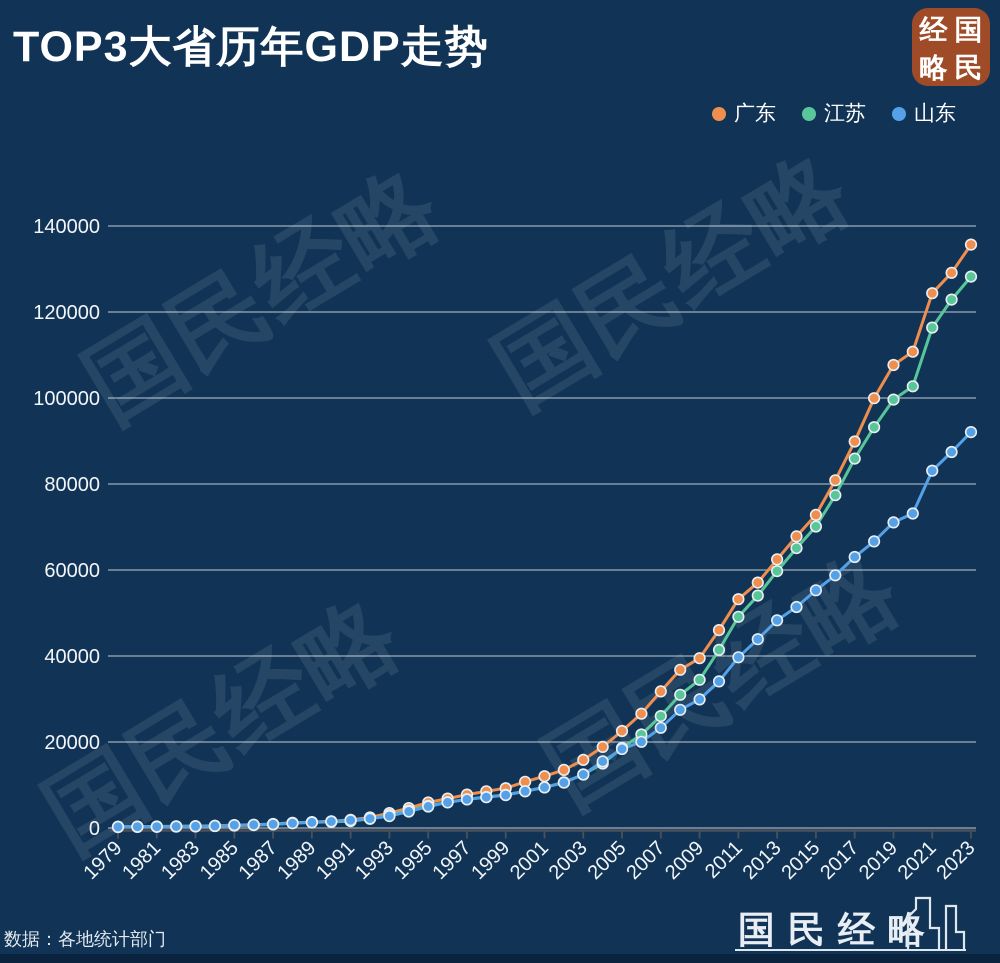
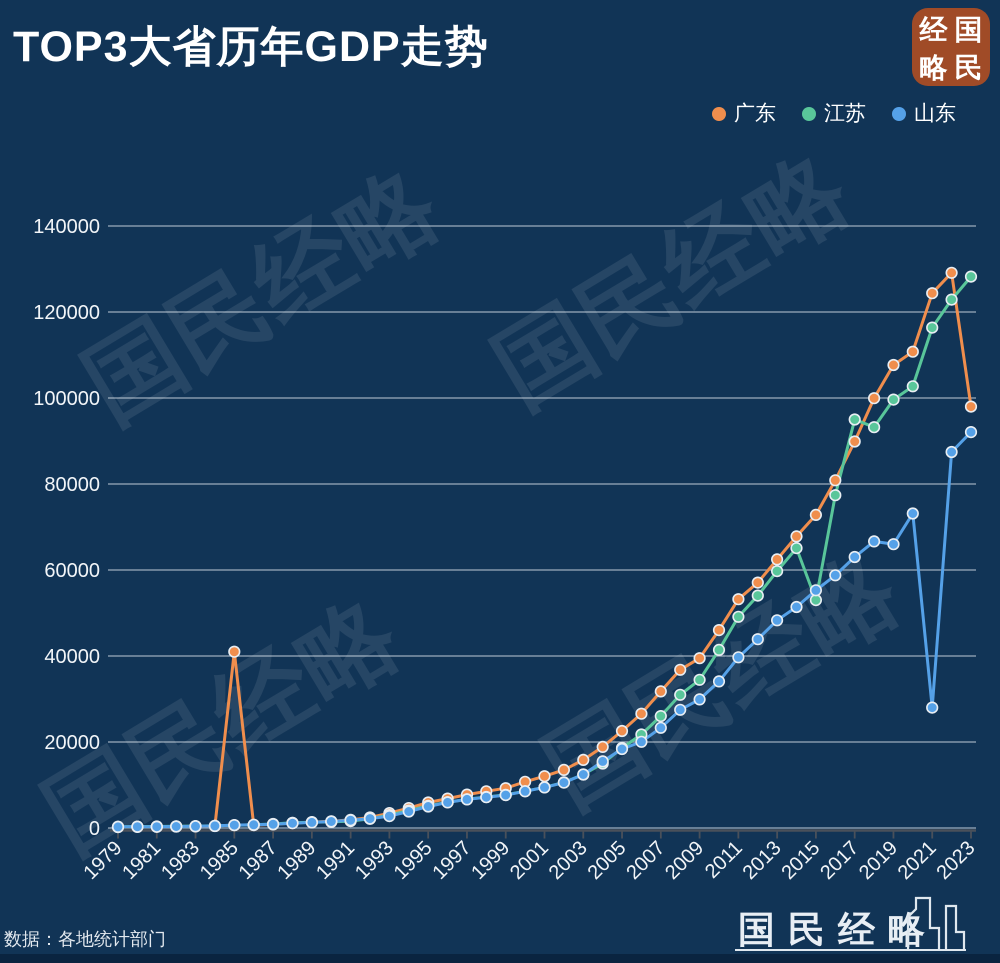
广东/1985: 1000 -> 41000
江苏/2015: 70000 -> 53000
江苏/2017: 86000 -> 95000
山东/2019: 71000 -> 66000
山东/2021: 83000 -> 28000
广东/2023: 136000 -> 98000
